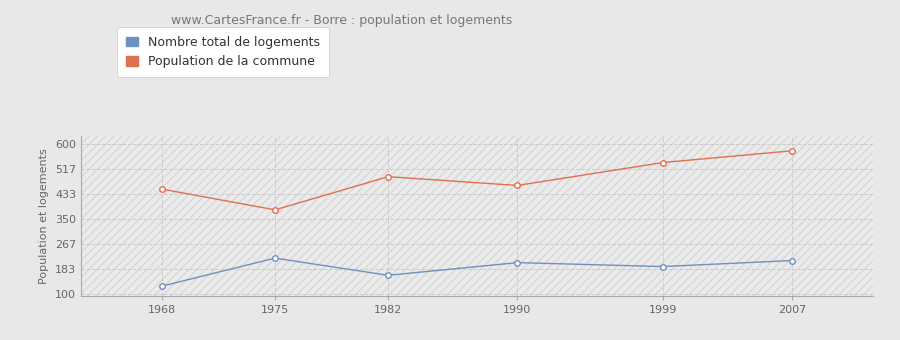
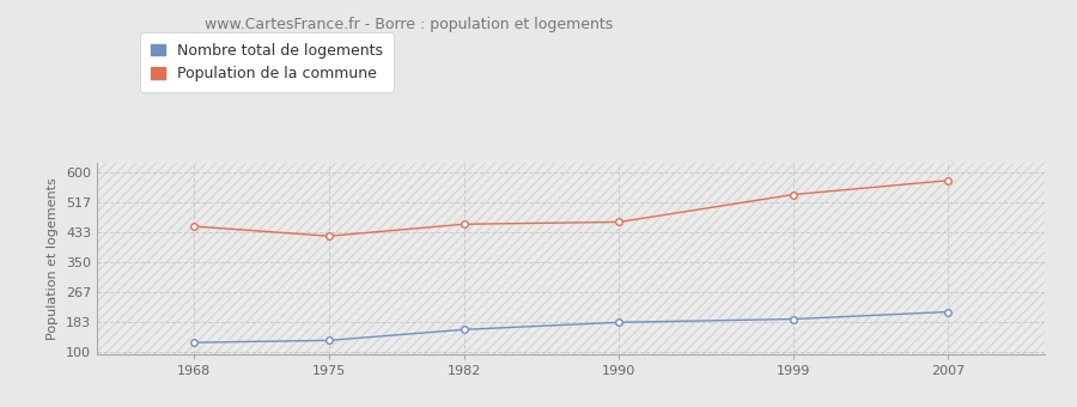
Nombre total de logements/1975: 220 -> 133
Population de la commune/1975: 380 -> 422
Population de la commune/1982: 490 -> 455
Nombre total de logements/1990: 205 -> 183
